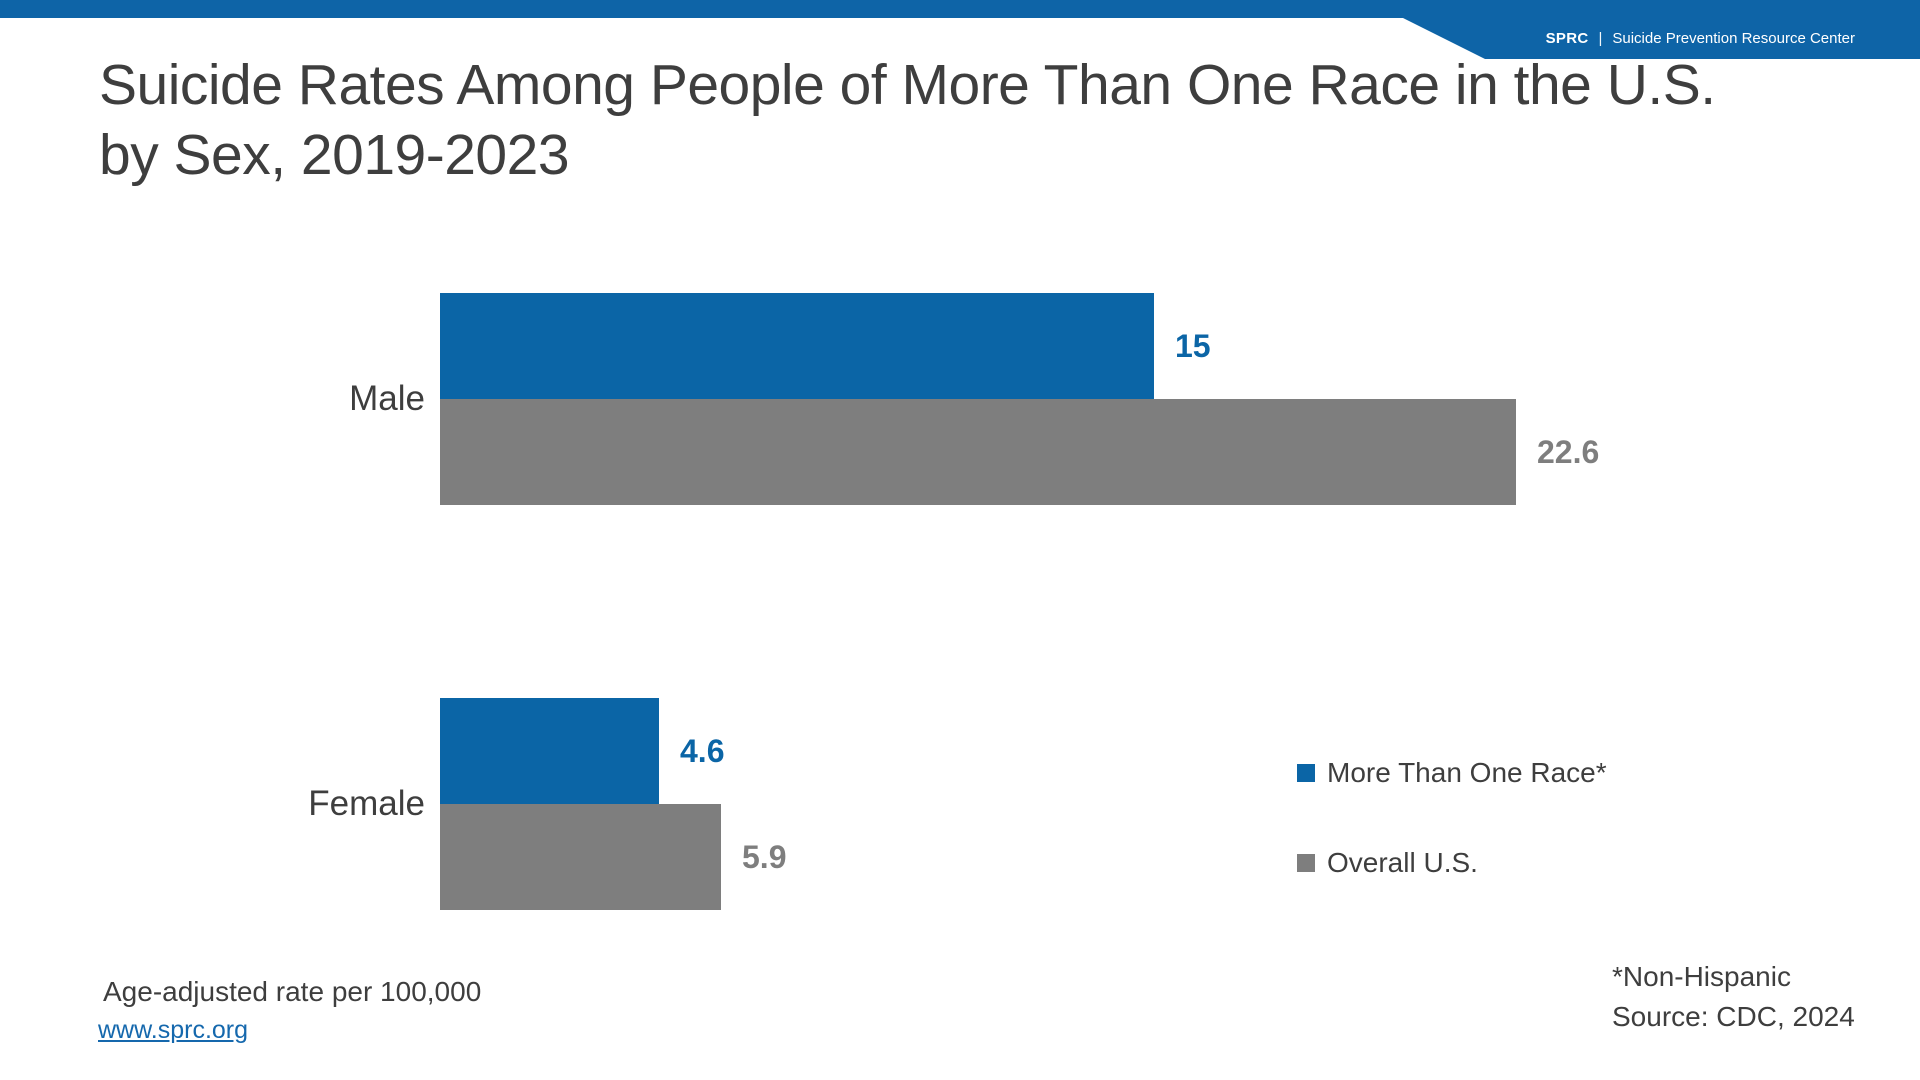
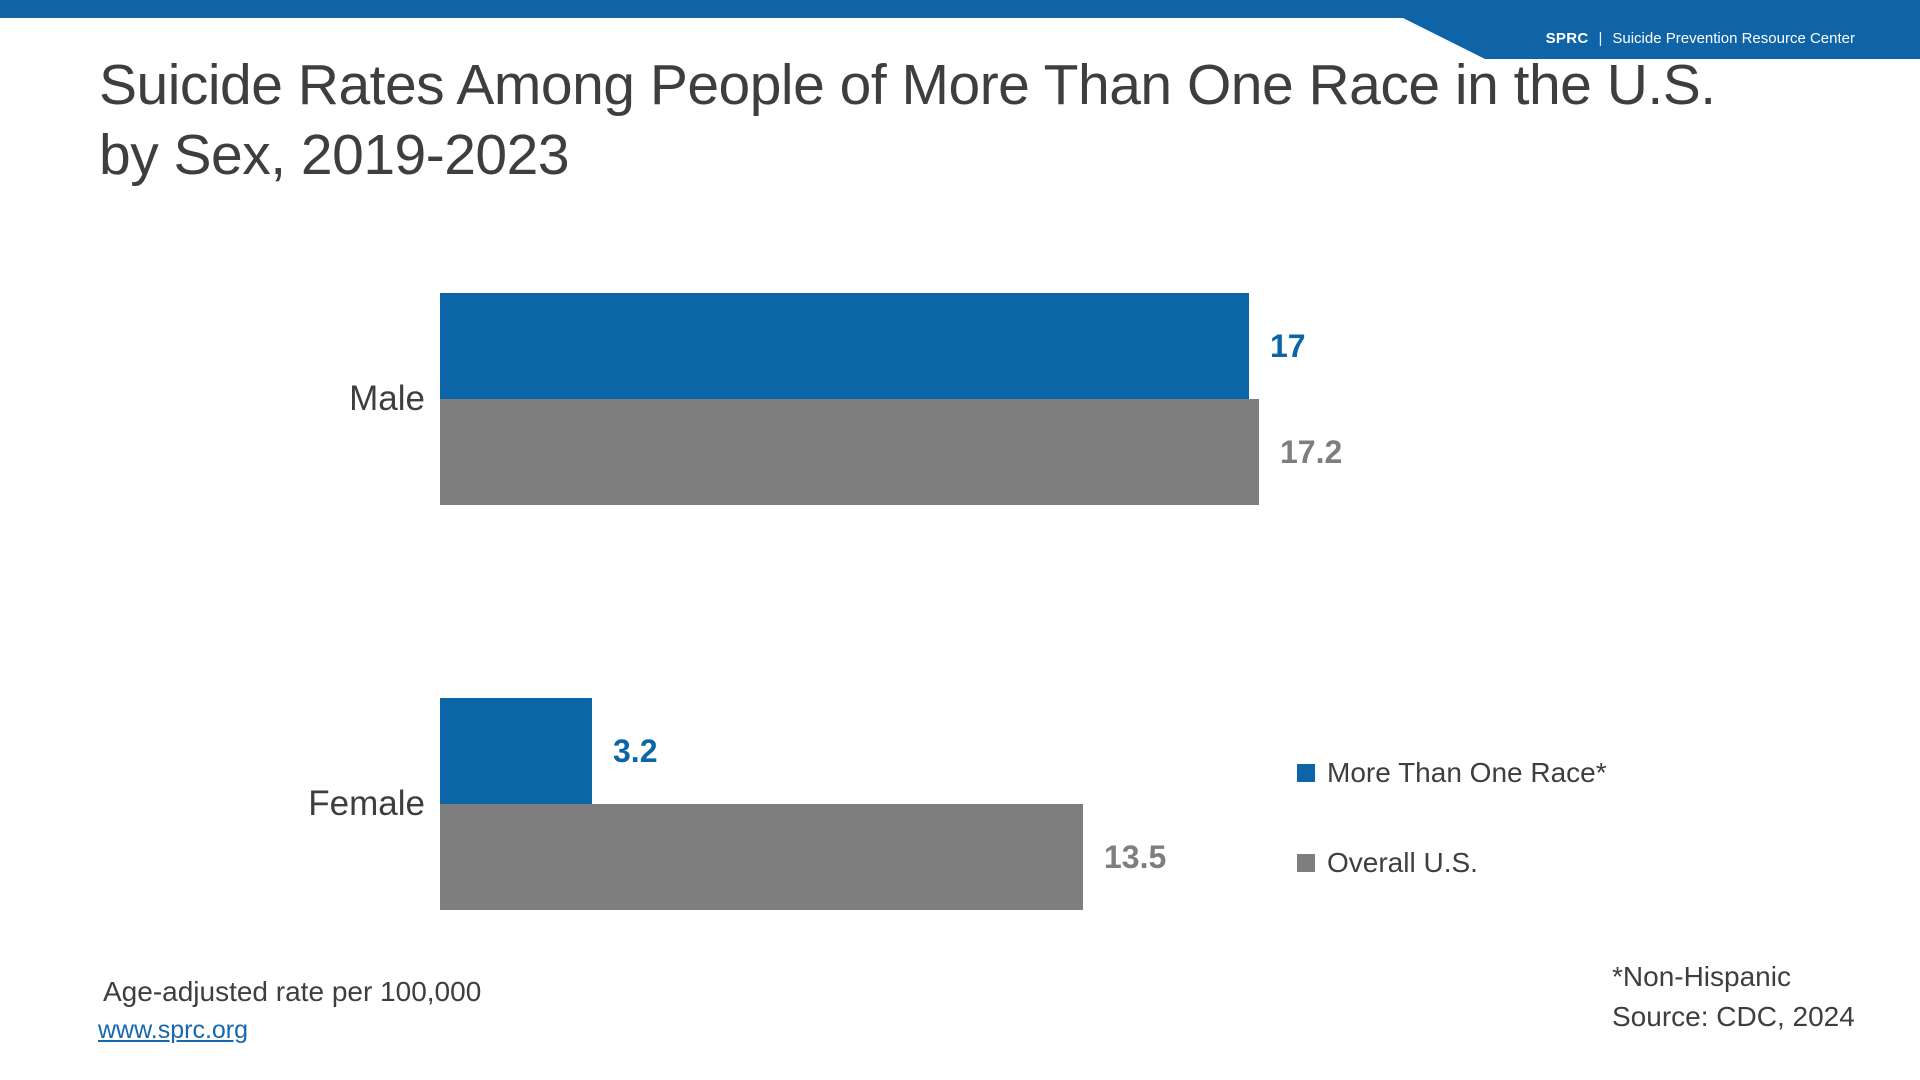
More Than One Race*/Male: 15 -> 17
Overall U.S./Male: 22.6 -> 17.2
More Than One Race*/Female: 4.6 -> 3.2
Overall U.S./Female: 5.9 -> 13.5
